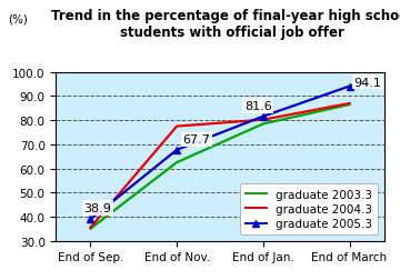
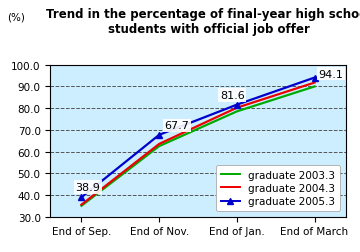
graduate 2004.3/End of Nov.: 77.5 -> 63.5
graduate 2003.3/End of March: 86.5 -> 90.0
graduate 2004.3/End of March: 87.0 -> 91.8
